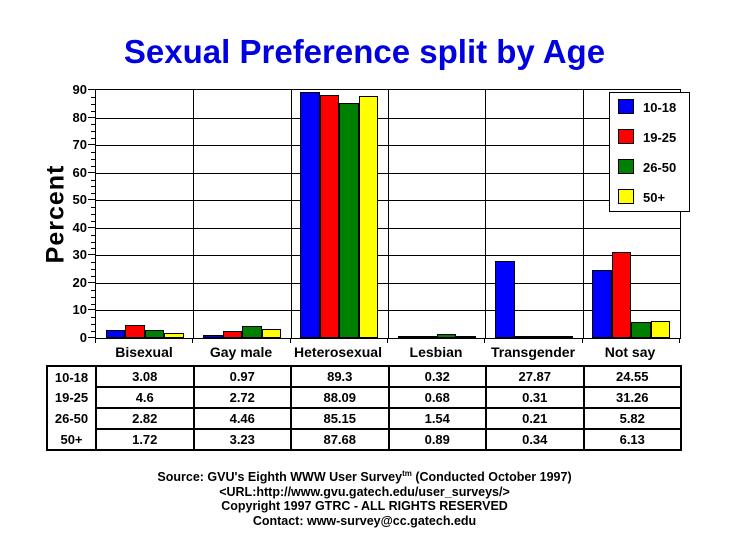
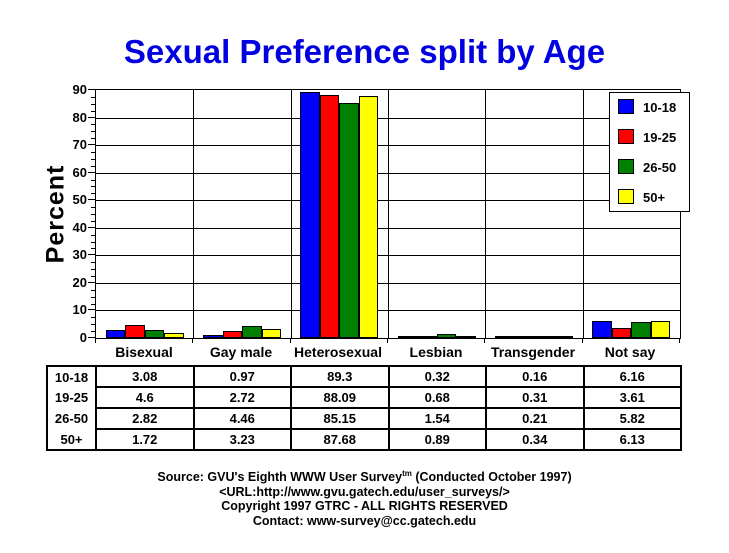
10-18/Transgender: 27.87 -> 0.16
10-18/Not say: 24.55 -> 6.16
19-25/Not say: 31.26 -> 3.61
